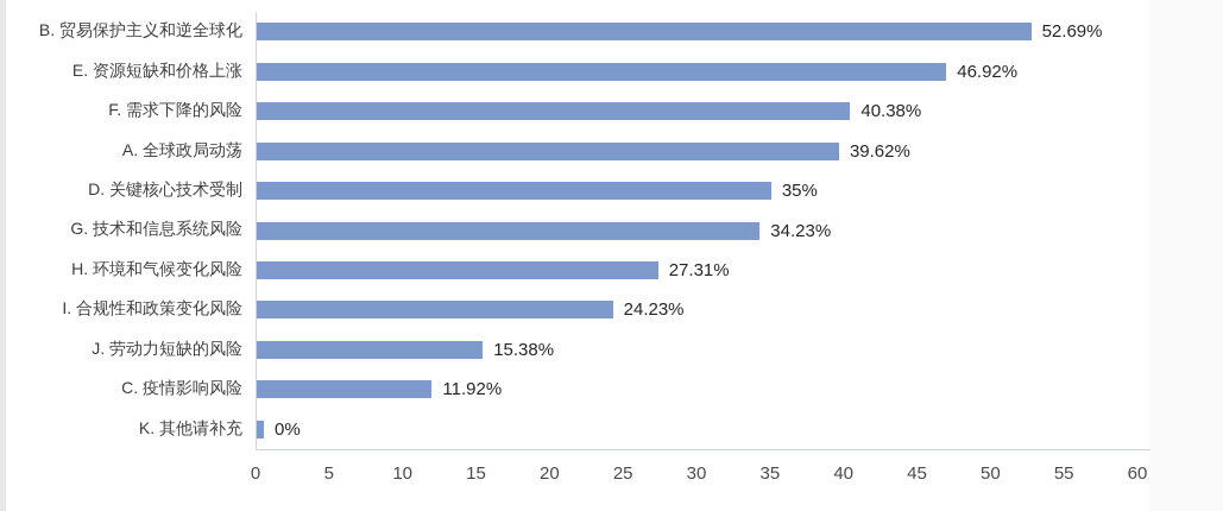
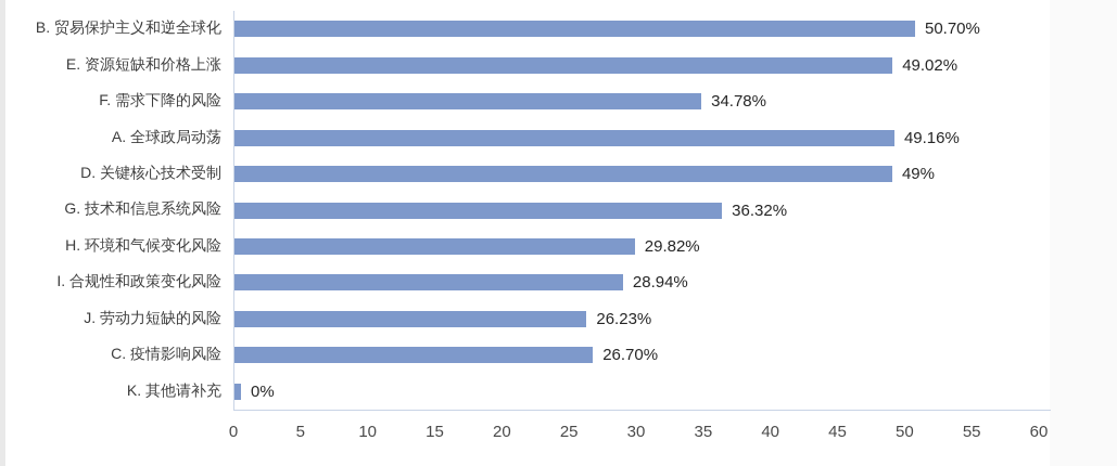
B. 贸易保护主义和逆全球化: 52.69% -> 50.70%
E. 资源短缺和价格上涨: 46.92% -> 49.02%
F. 需求下降的风险: 40.38% -> 34.78%
A. 全球政局动荡: 39.62% -> 49.16%
D. 关键核心技术受制: 35% -> 49%
G. 技术和信息系统风险: 34.23% -> 36.32%
H. 环境和气候变化风险: 27.31% -> 29.82%
I. 合规性和政策变化风险: 24.23% -> 28.94%
J. 劳动力短缺的风险: 15.38% -> 26.23%
C. 疫情影响风险: 11.92% -> 26.70%
